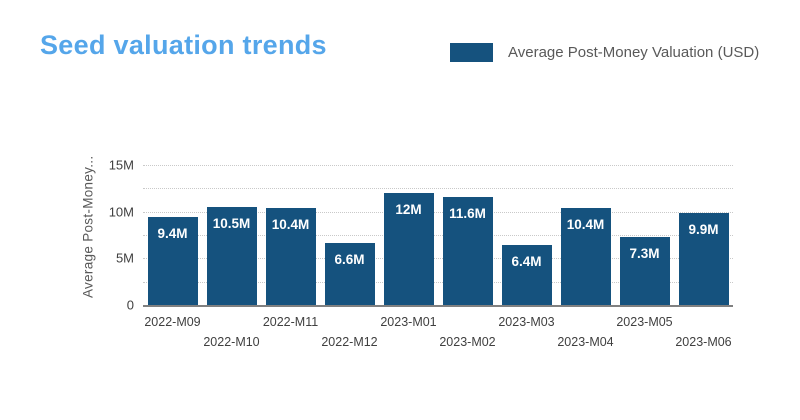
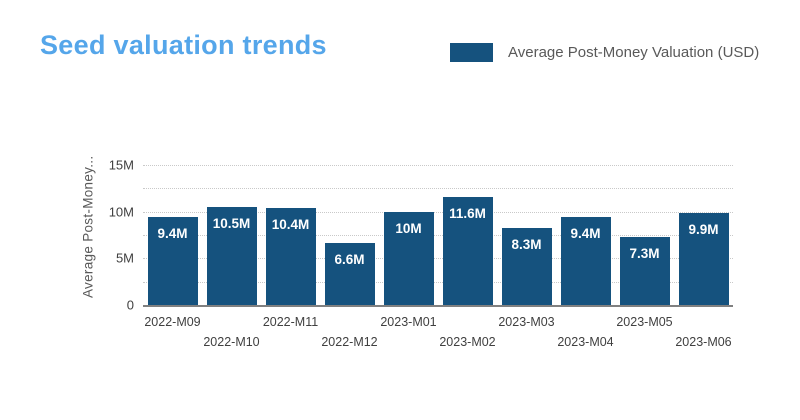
2023-M01: 12M -> 10M
2023-M03: 6.4M -> 8.3M
2023-M04: 10.4M -> 9.4M
